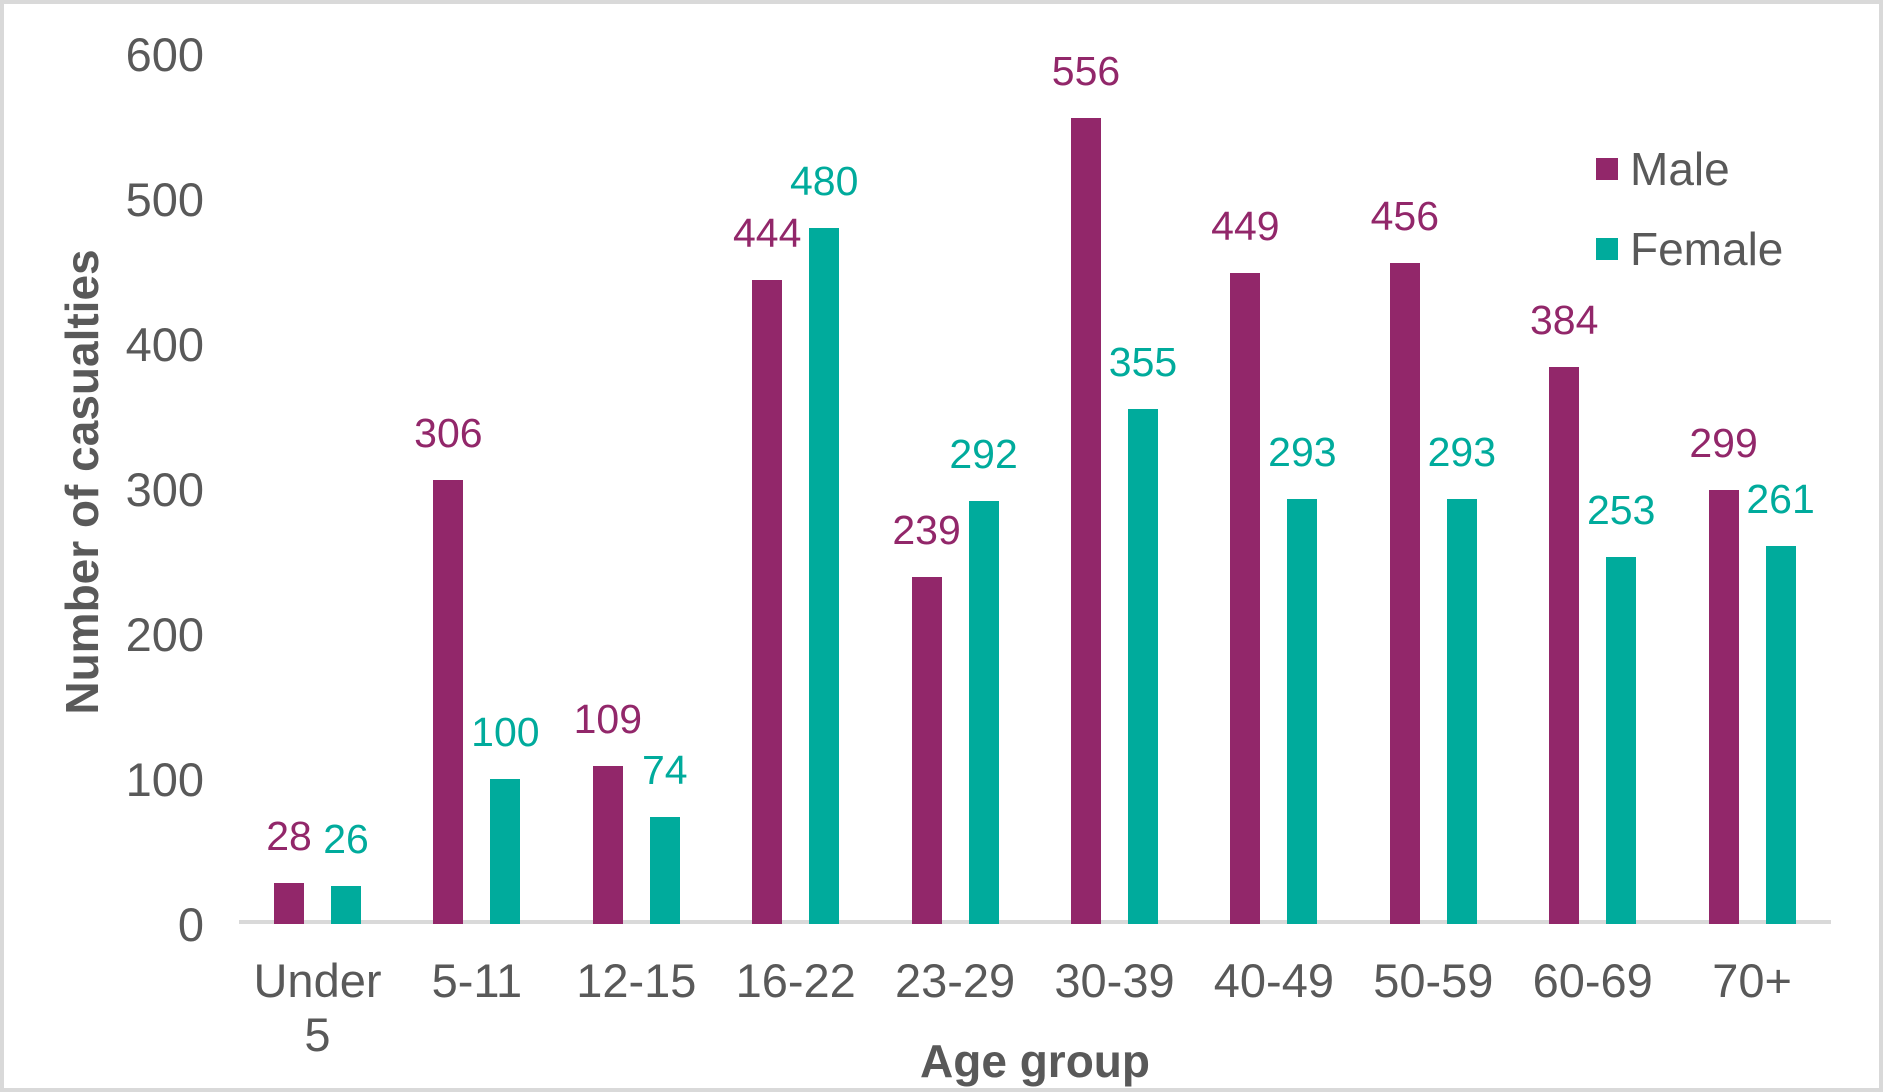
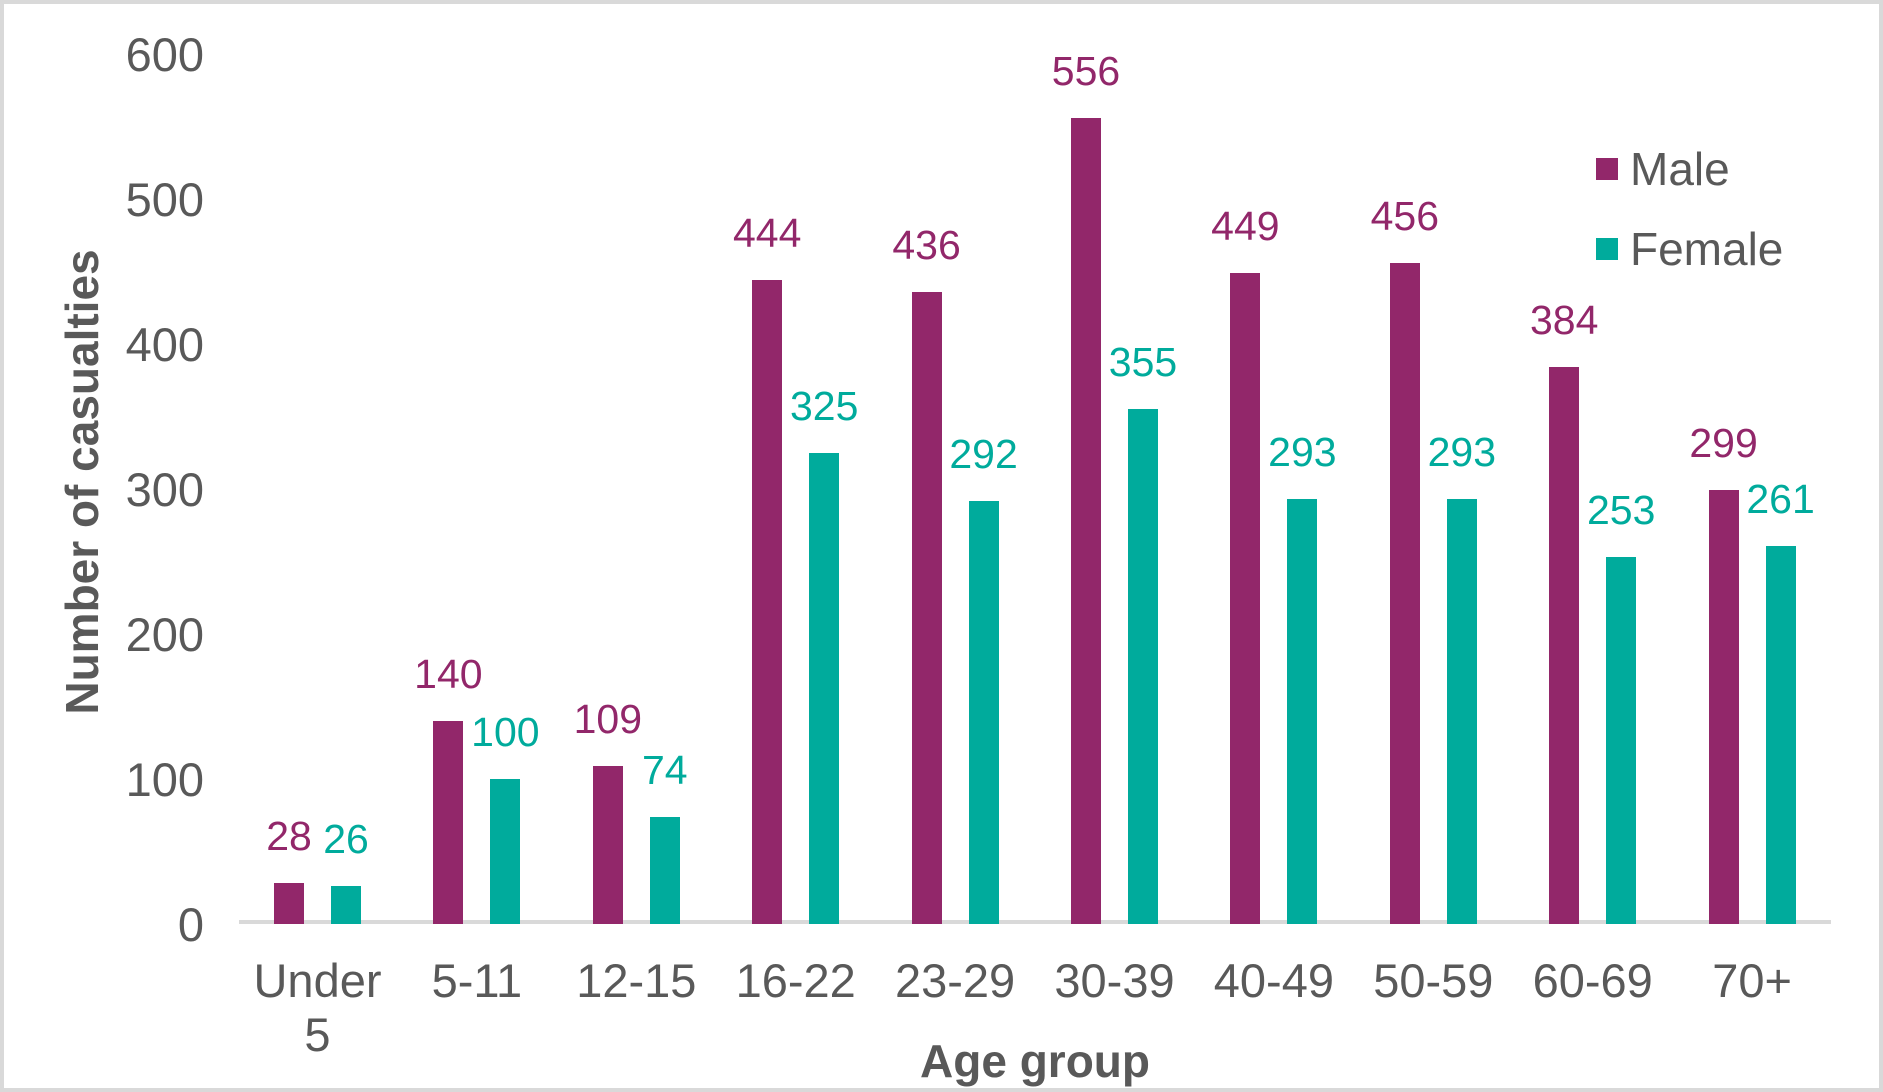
Male/5-11: 306 -> 140
Female/16-22: 480 -> 325
Male/23-29: 239 -> 436
